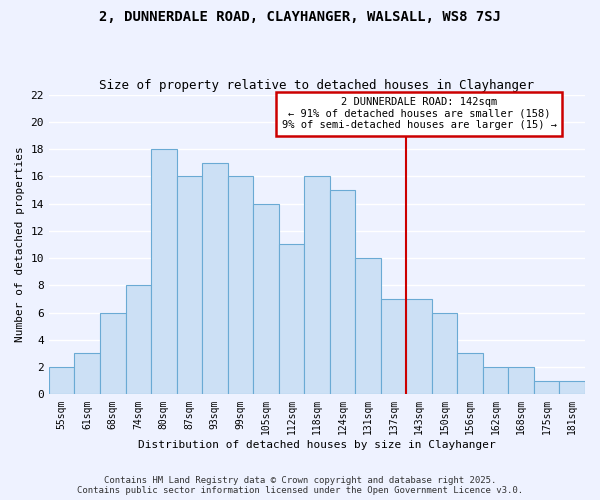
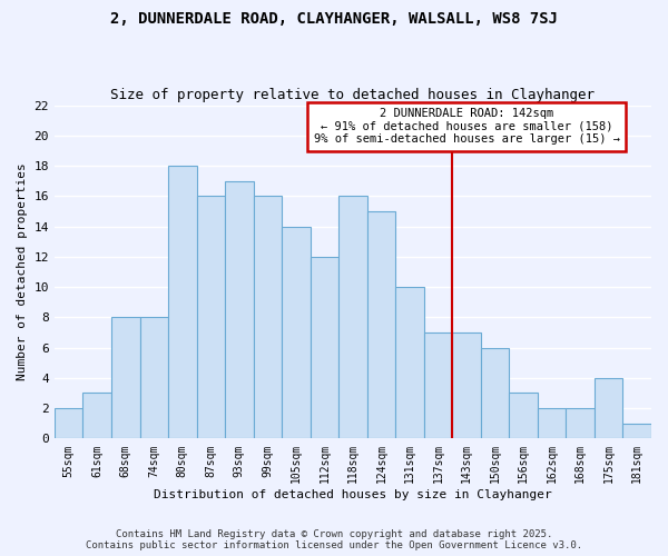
68sqm: 6 -> 8
112sqm: 11 -> 12
175sqm: 1 -> 4
